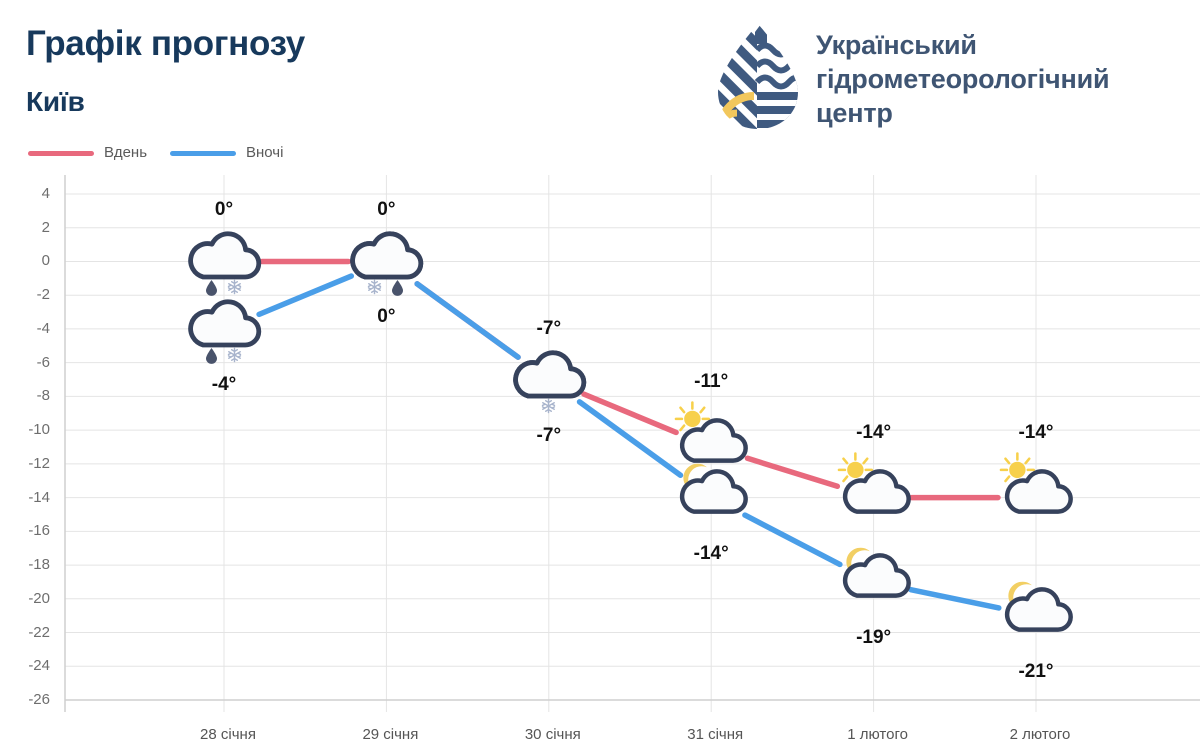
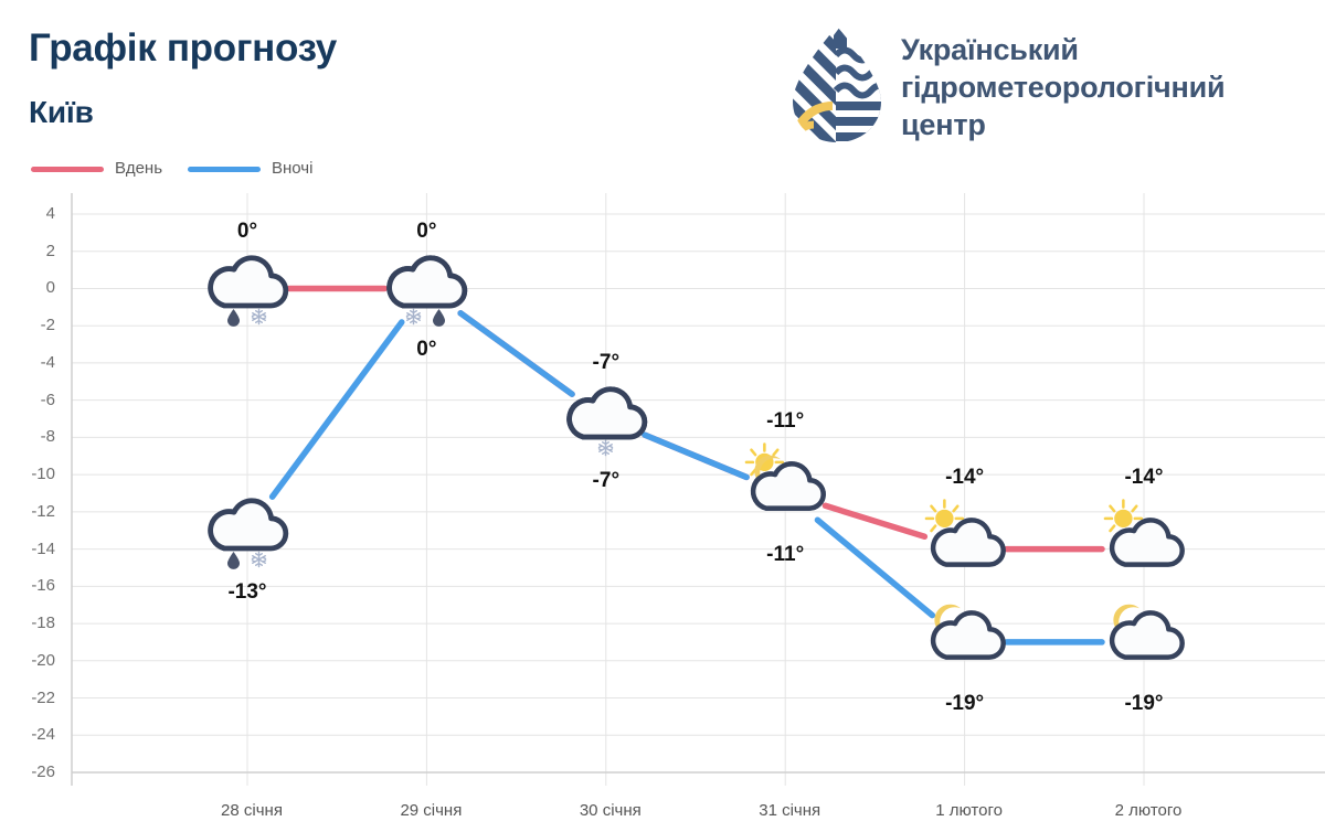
Вночі/28 січня: -4° -> -13°
Вночі/31 січня: -14° -> -11°
Вночі/2 лютого: -21° -> -19°
